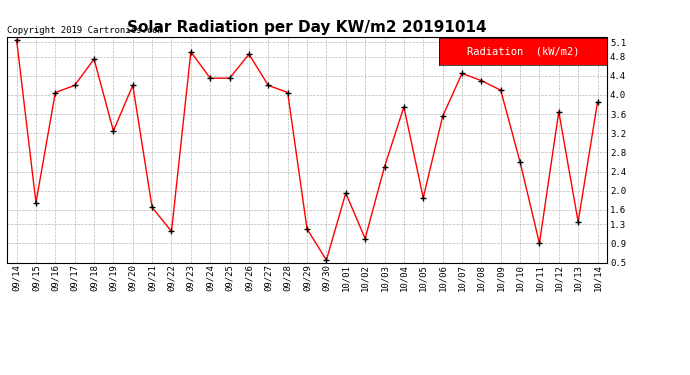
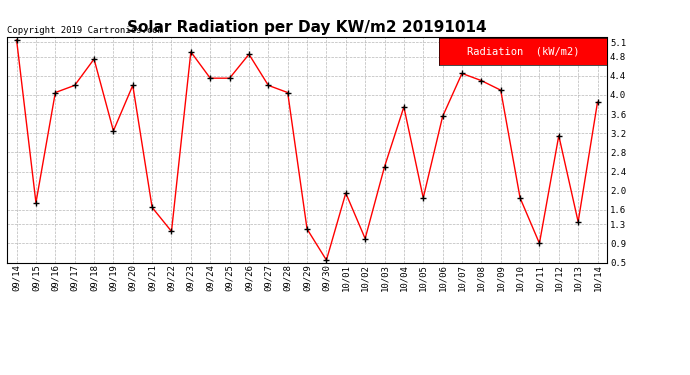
10/10: 2.60 -> 1.85
10/12: 3.65 -> 3.15
